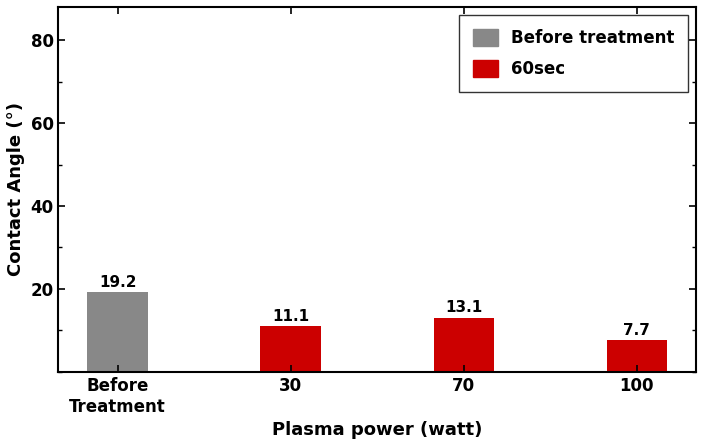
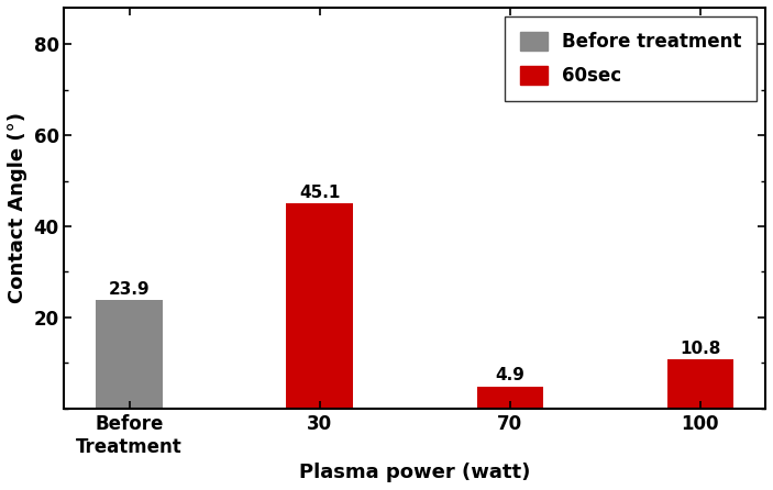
Before Treatment: 19.2 -> 23.9
30: 11.1 -> 45.1
70: 13.1 -> 4.9
100: 7.7 -> 10.8
